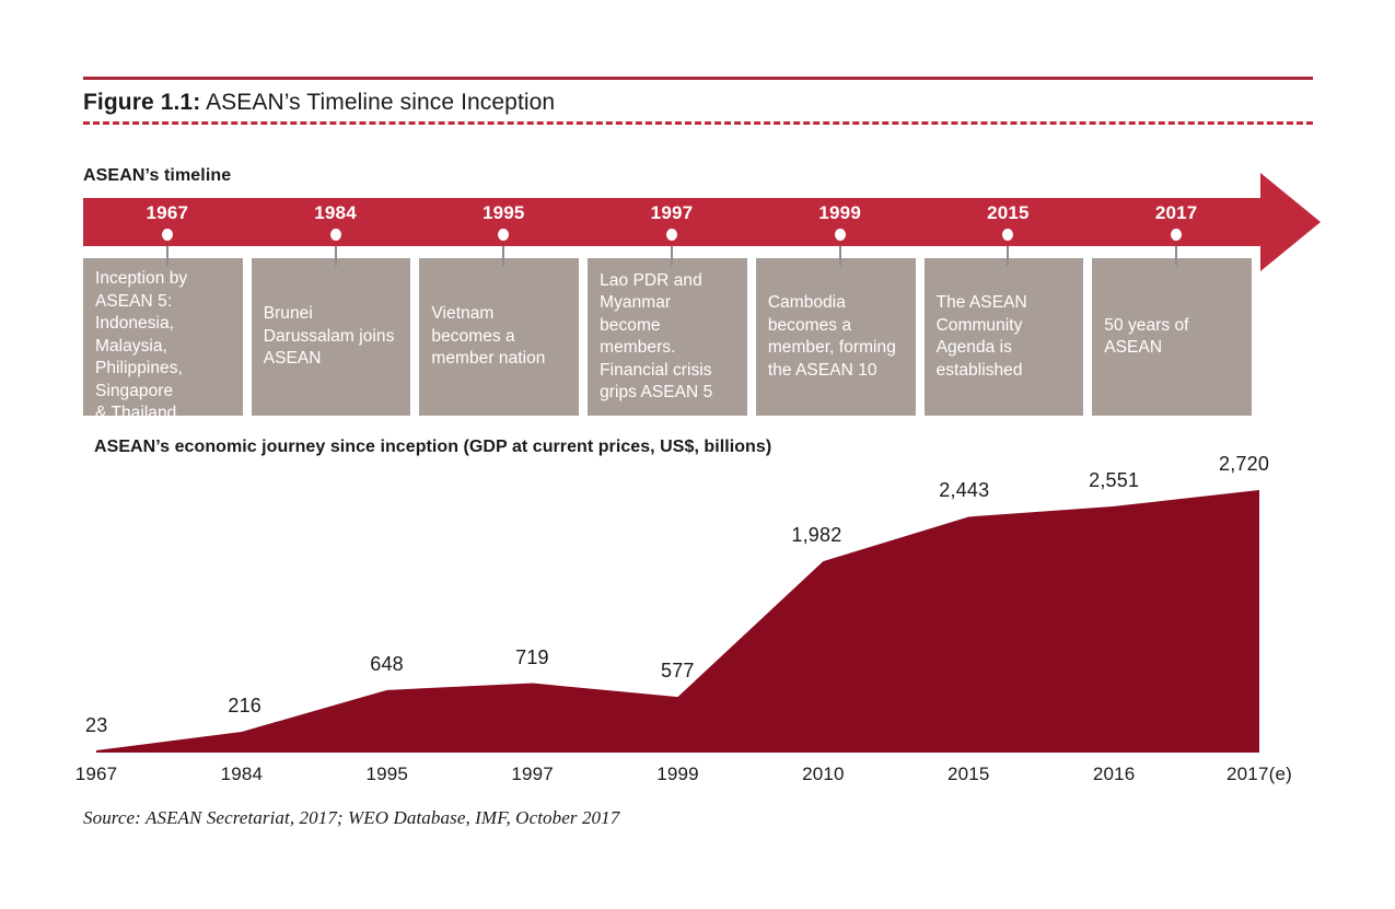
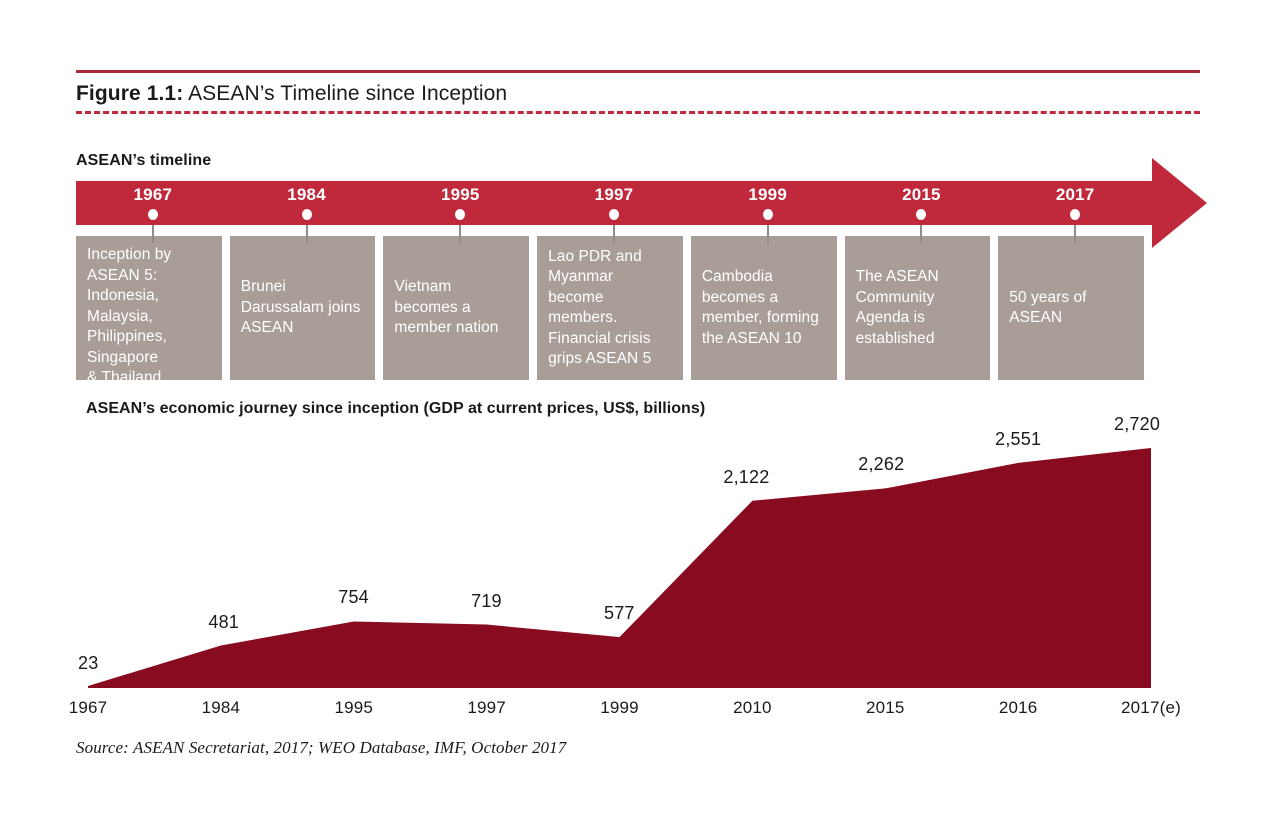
1984: 216 -> 481
1995: 648 -> 754
2010: 1,982 -> 2,122
2015: 2,443 -> 2,262
